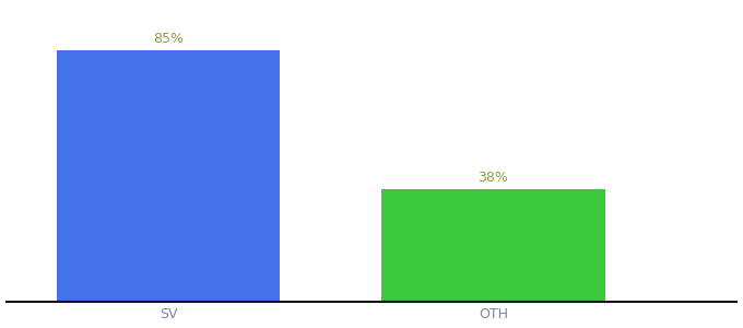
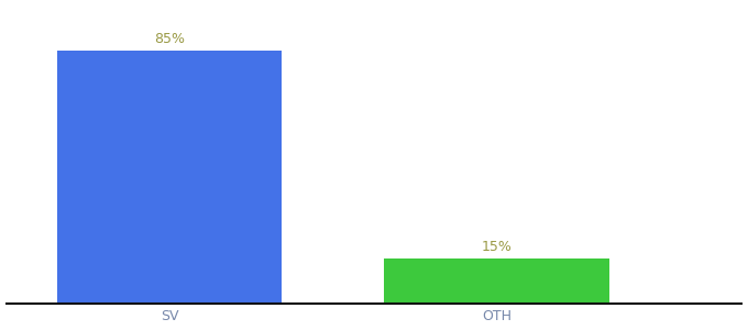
OTH: 38% -> 15%
